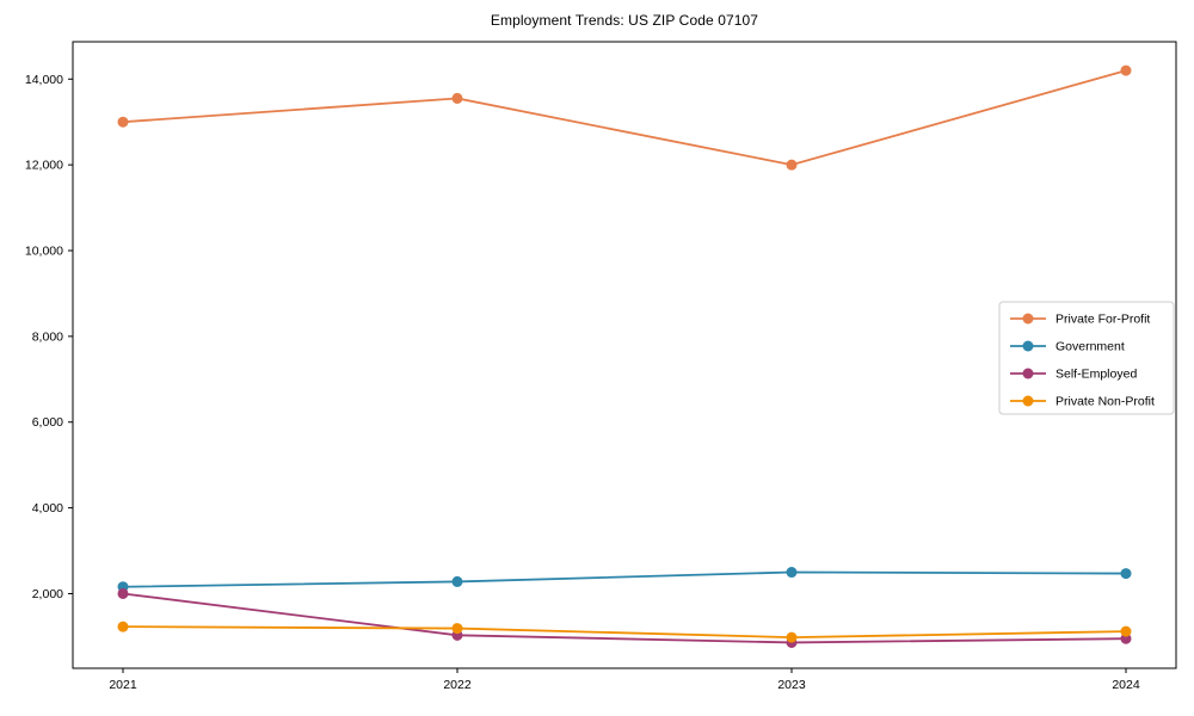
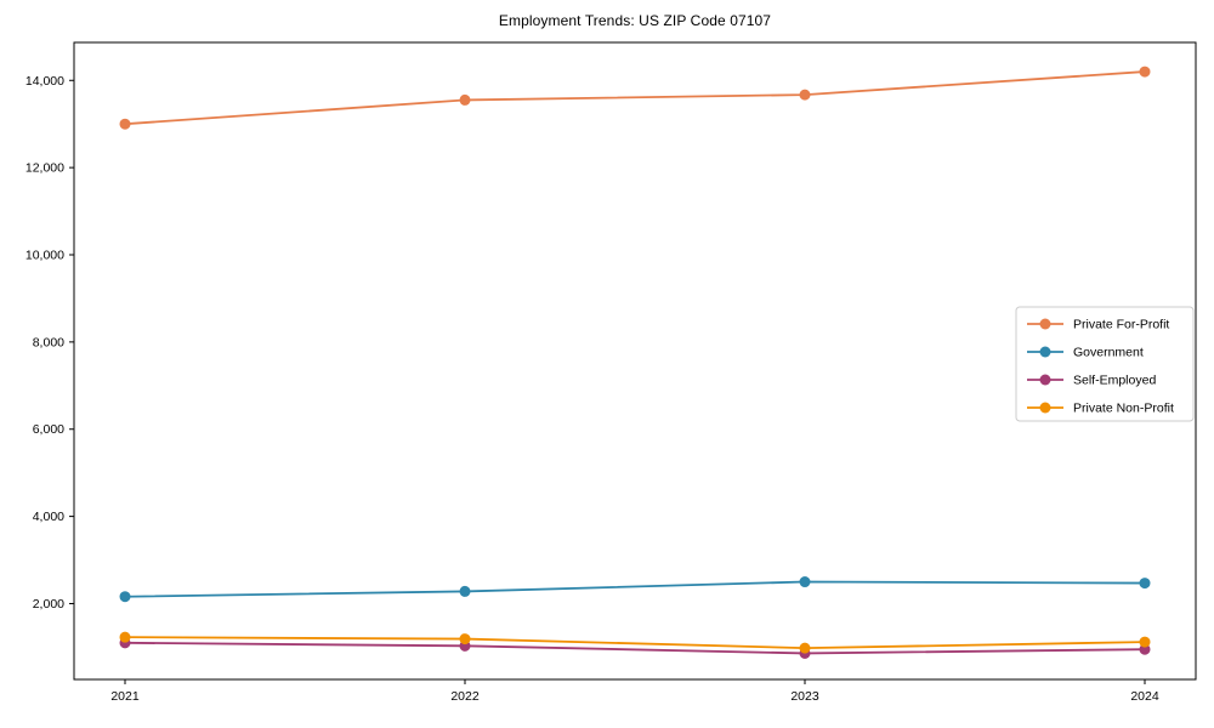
Self-Employed/2021: 2000 -> 1100
Private For-Profit/2023: 12000 -> 13700
